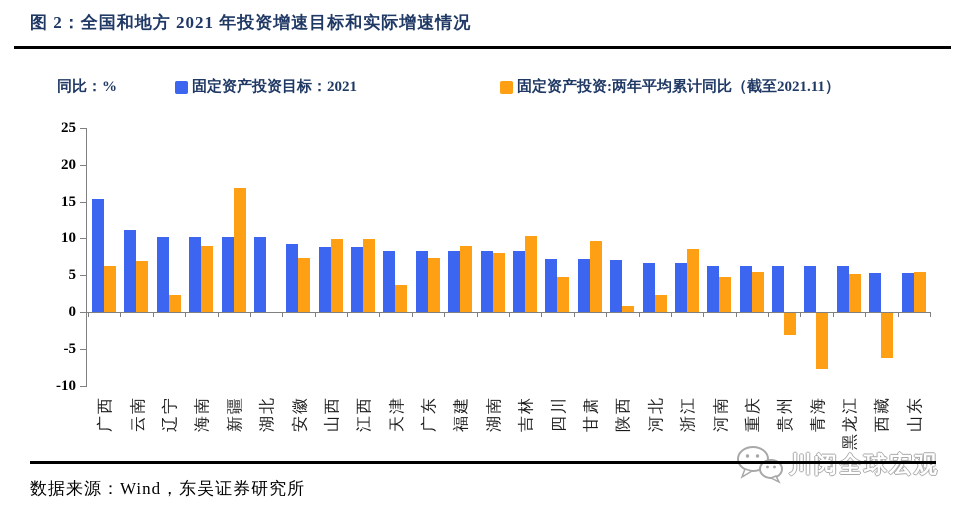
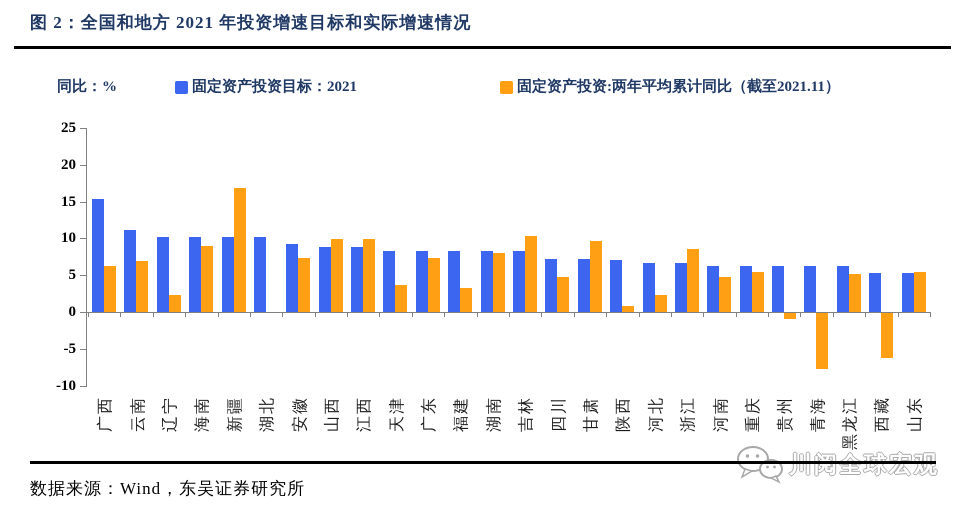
固定资产投资:两年平均累计同比（截至2021.11）/福建: 9 -> 3
固定资产投资:两年平均累计同比（截至2021.11）/贵州: -3 -> -1
